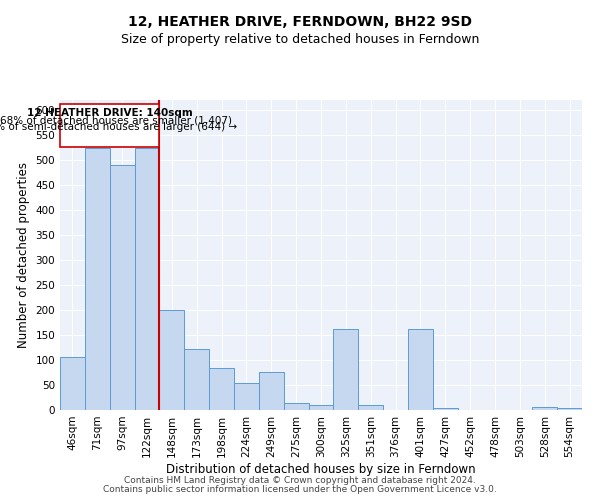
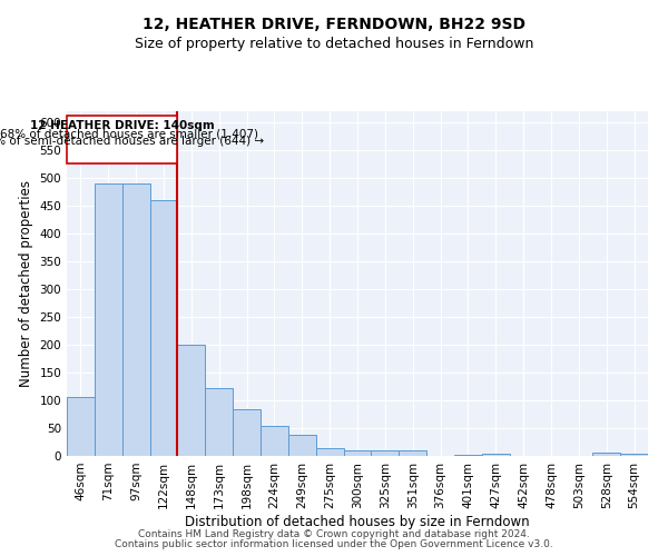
71sqm: 524 -> 490
122sqm: 524 -> 460
249sqm: 76 -> 38
325sqm: 162 -> 11
401sqm: 162 -> 2
